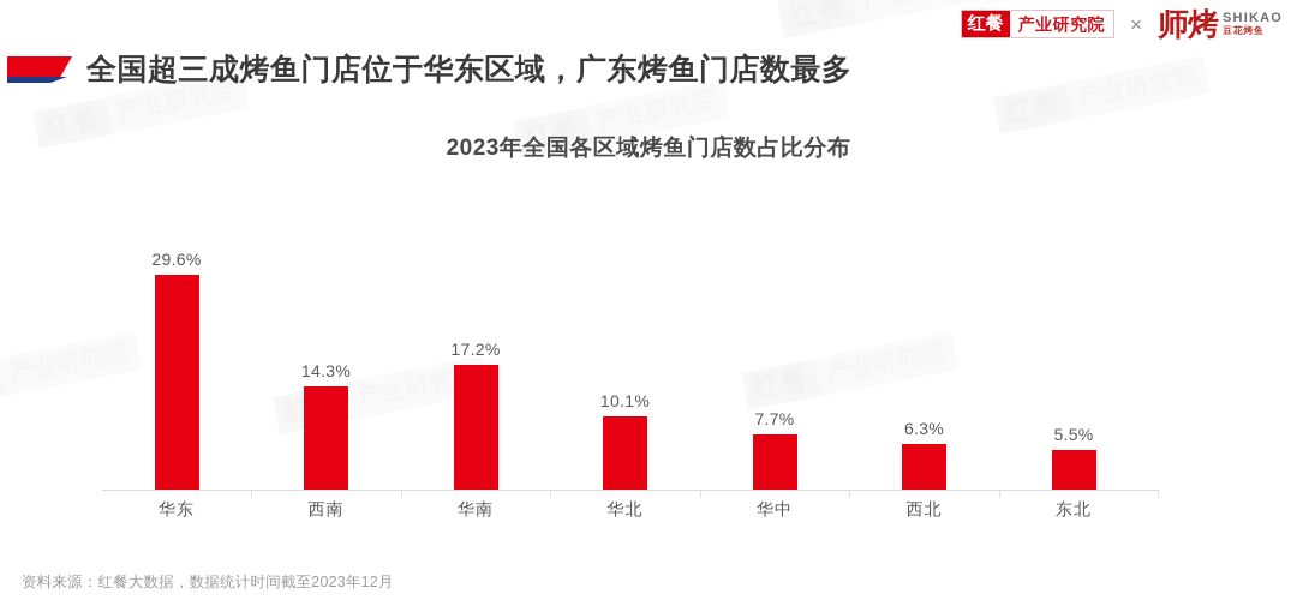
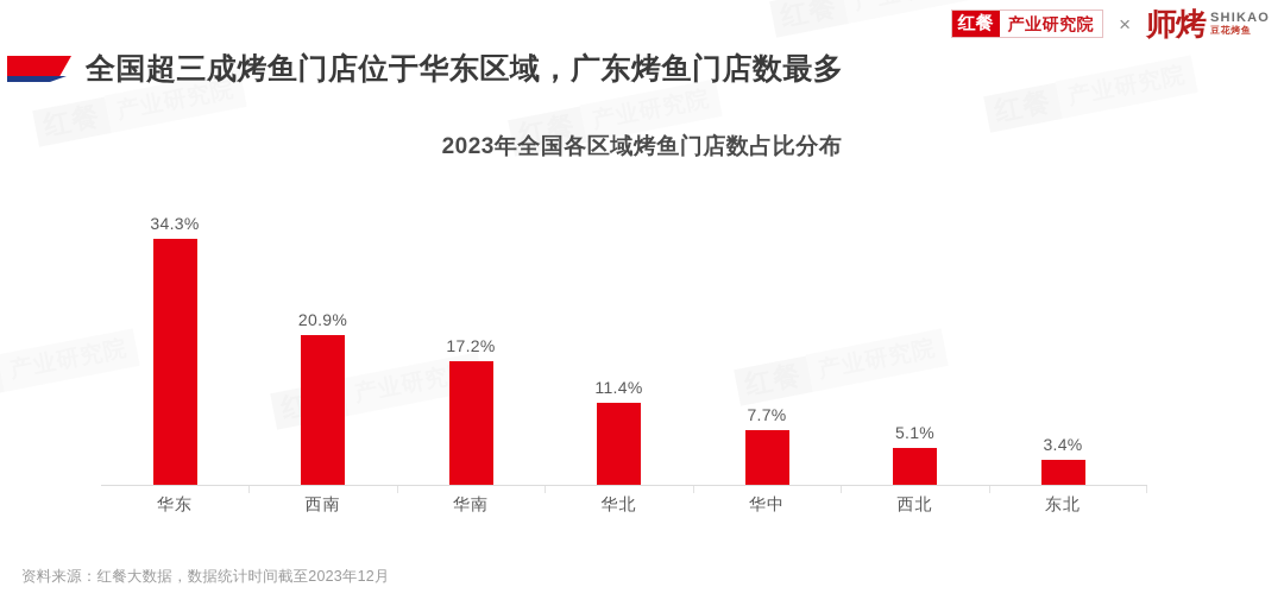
华东: 29.6% -> 34.3%
西南: 14.3% -> 20.9%
华北: 10.1% -> 11.4%
西北: 6.3% -> 5.1%
东北: 5.5% -> 3.4%
